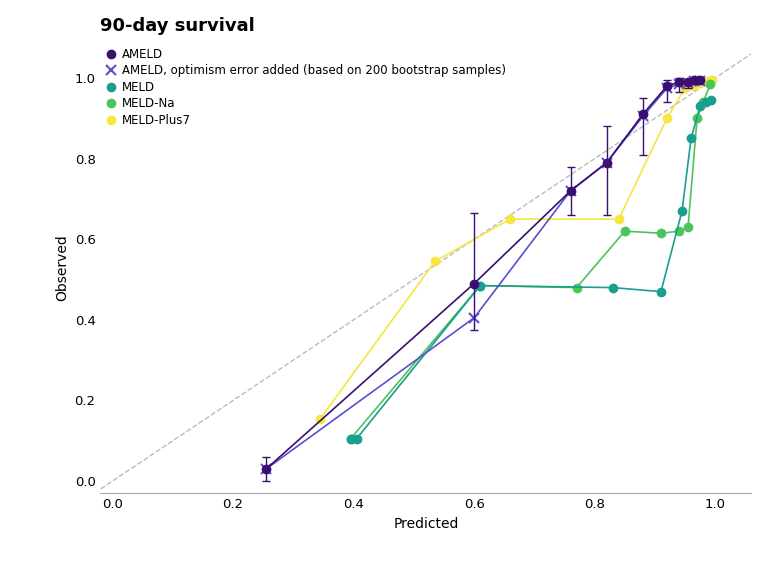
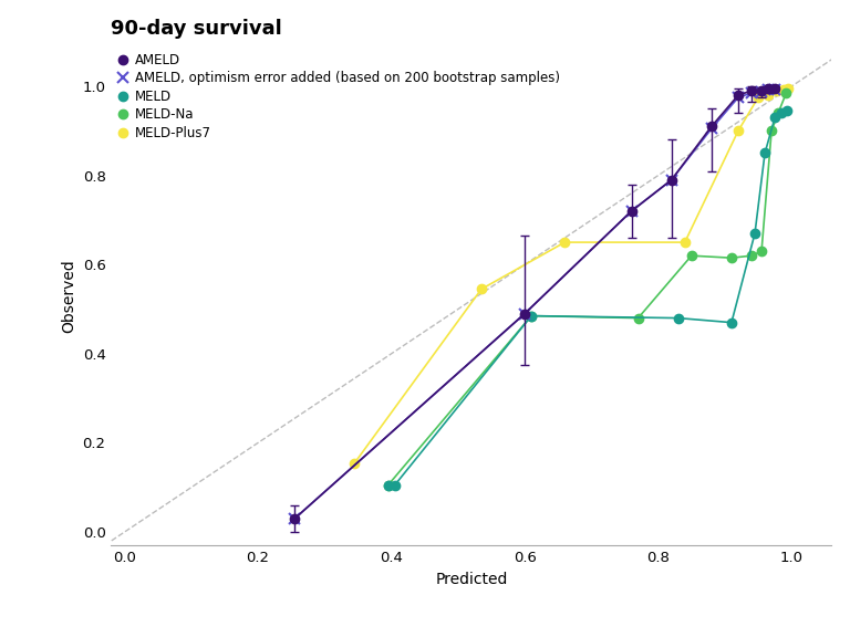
AMELD, optimism error added (based on 200 bootstrap samples)/0.6: 0.405 -> 0.490
